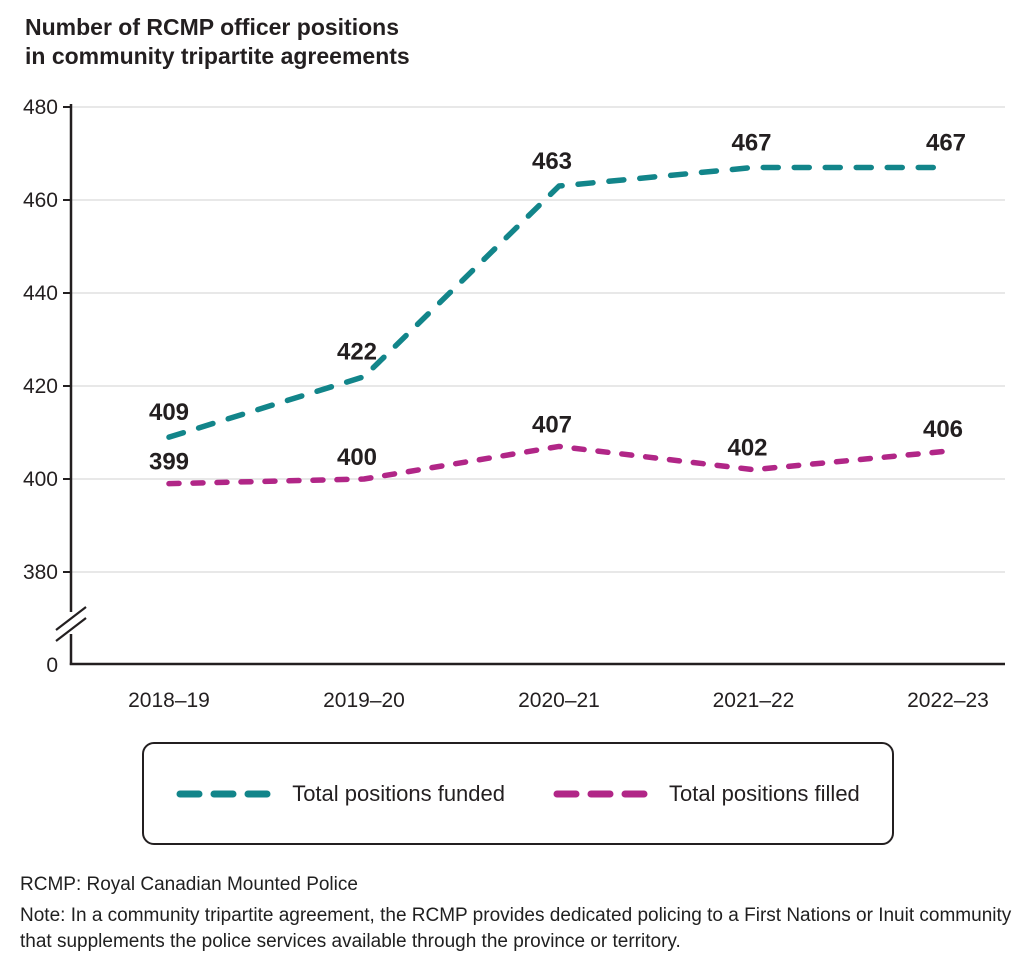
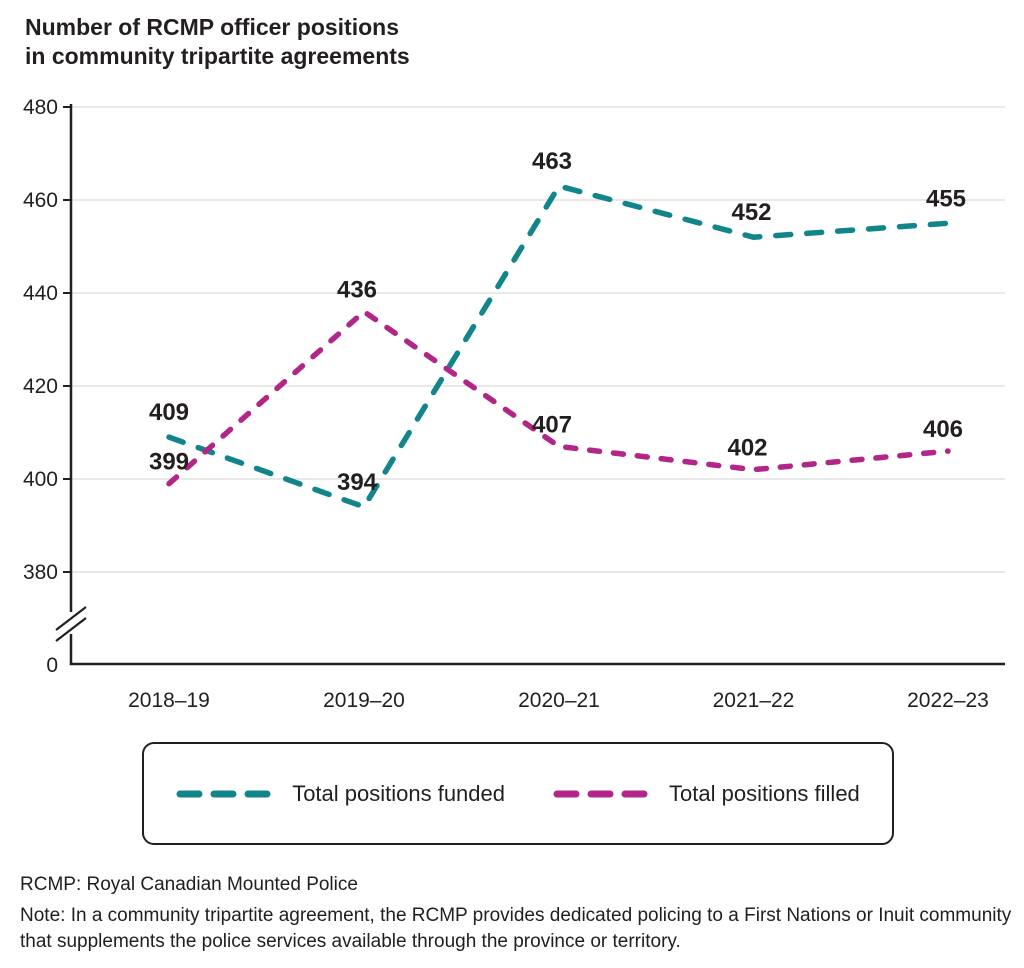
Total positions funded/2019–20: 422 -> 394
Total positions filled/2019–20: 400 -> 436
Total positions funded/2021–22: 467 -> 452
Total positions funded/2022–23: 467 -> 455
